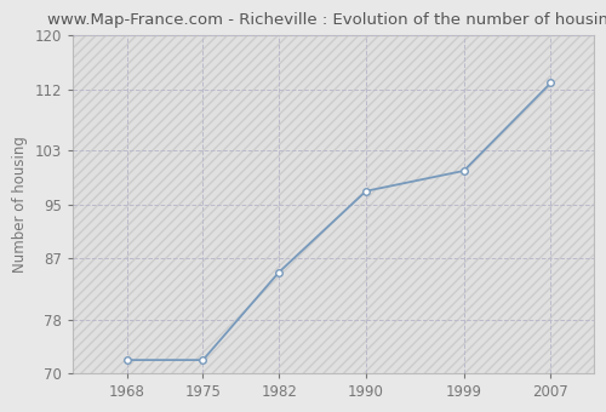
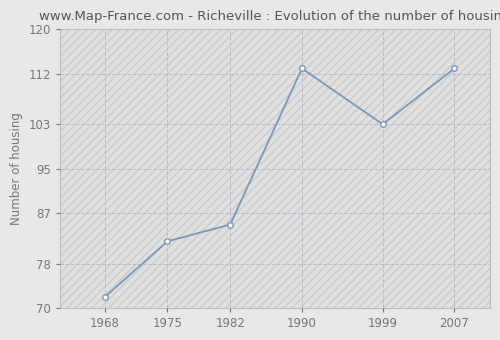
1975: 72 -> 82
1990: 97 -> 113
1999: 100 -> 103
